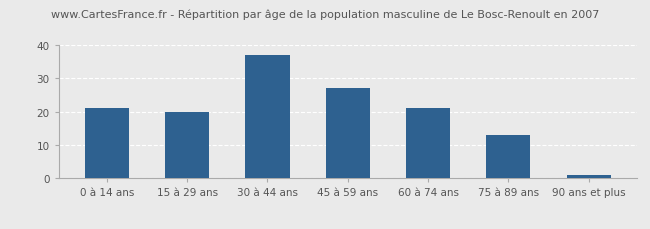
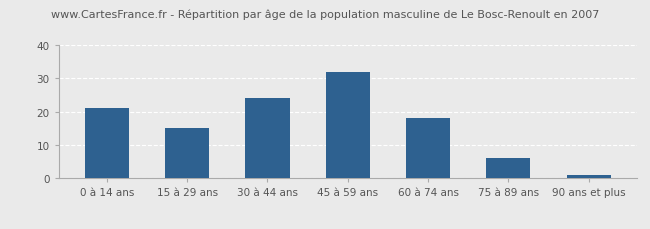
15 à 29 ans: 20 -> 15
30 à 44 ans: 37 -> 24
45 à 59 ans: 27 -> 32
60 à 74 ans: 21 -> 18
75 à 89 ans: 13 -> 6
